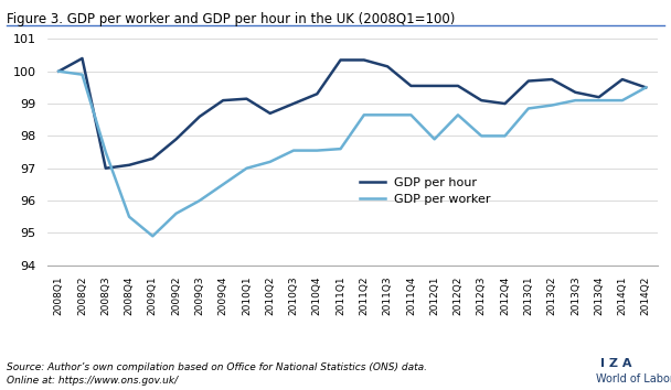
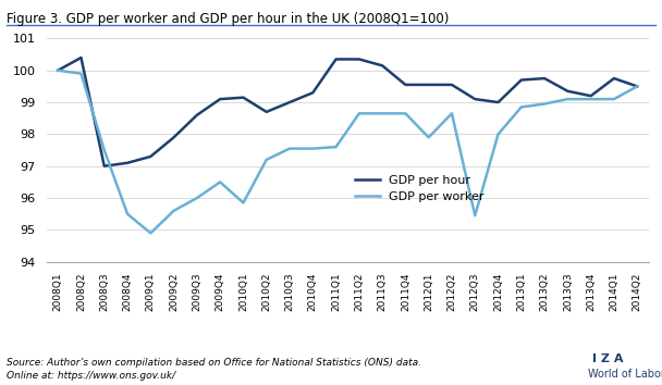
GDP per worker/2010Q1: 97.00 -> 95.85
GDP per worker/2012Q3: 98.00 -> 95.45
